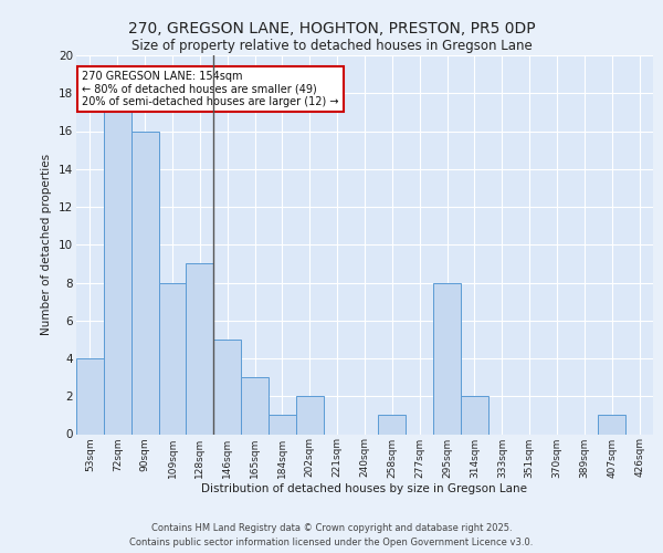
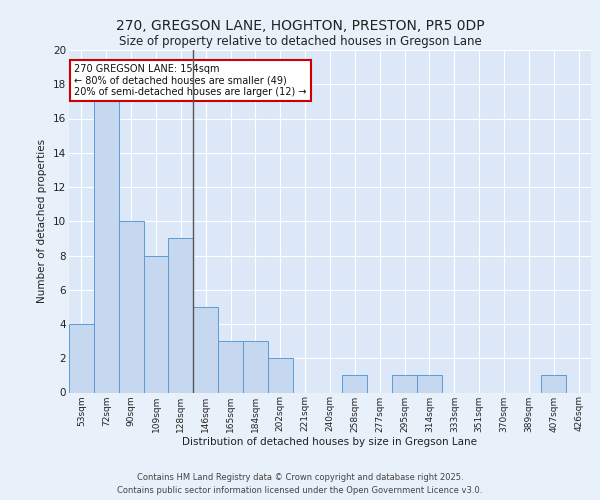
90sqm: 16 -> 10
184sqm: 1 -> 3
295sqm: 8 -> 1
314sqm: 2 -> 1
